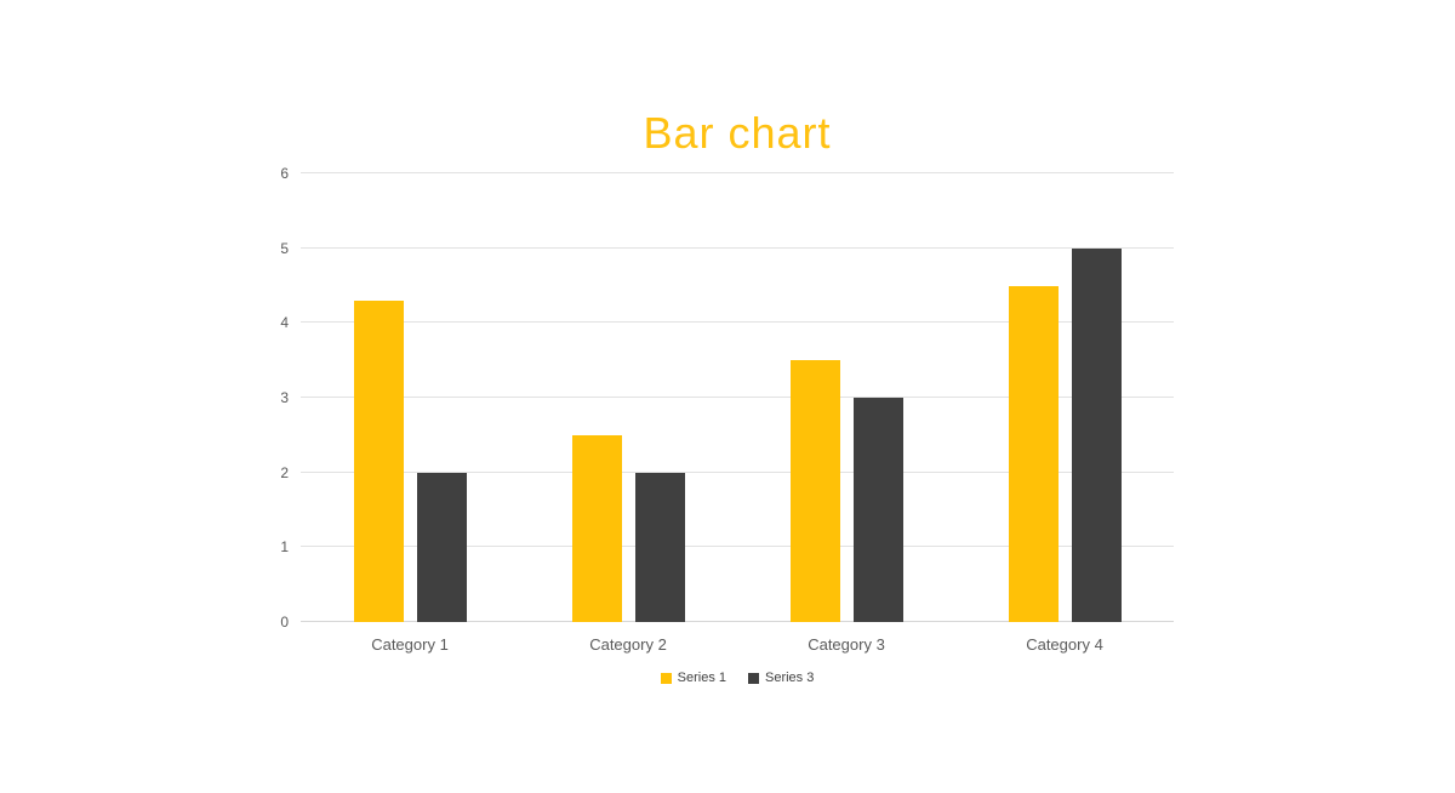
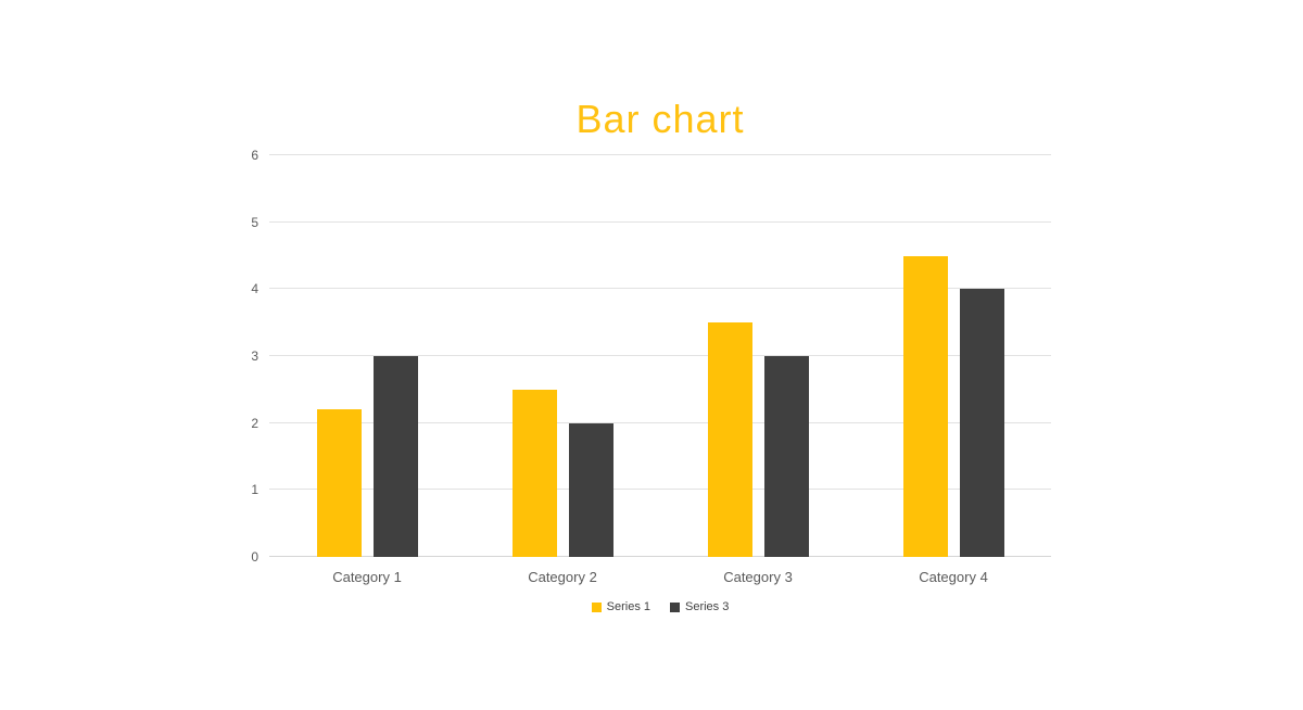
Series 1/Category 1: 4.3 -> 2.2
Series 3/Category 1: 2 -> 3
Series 3/Category 4: 5 -> 4
